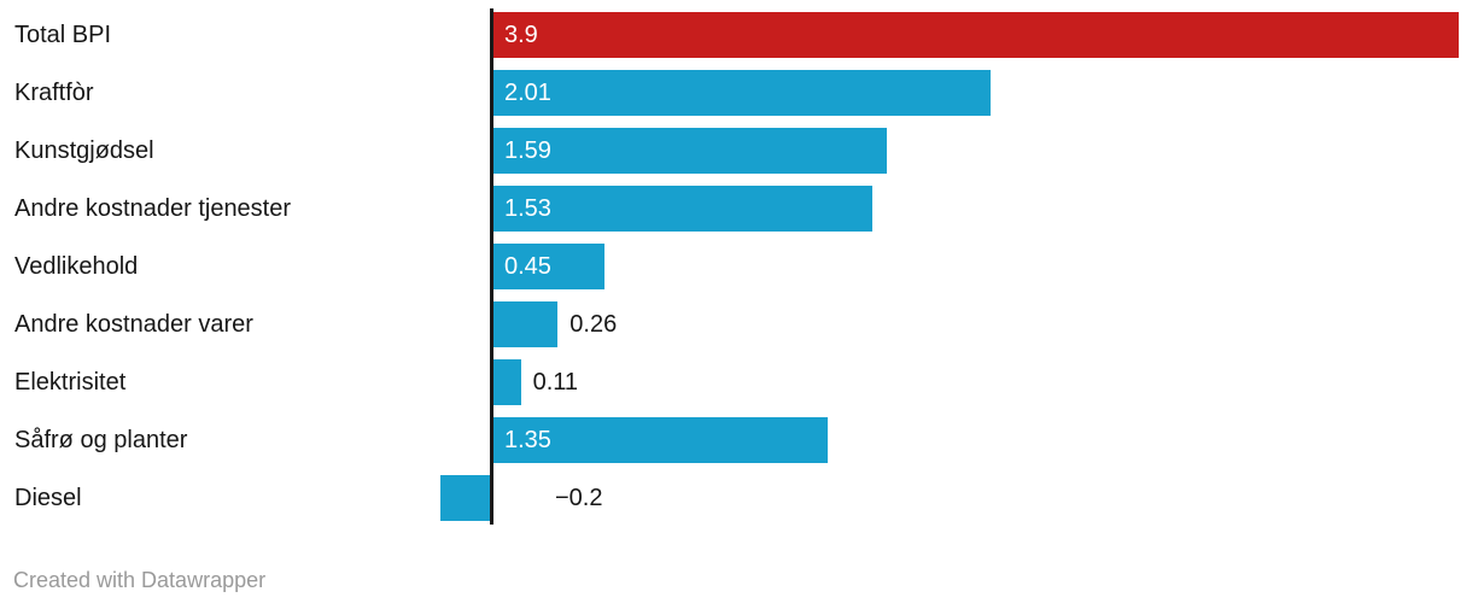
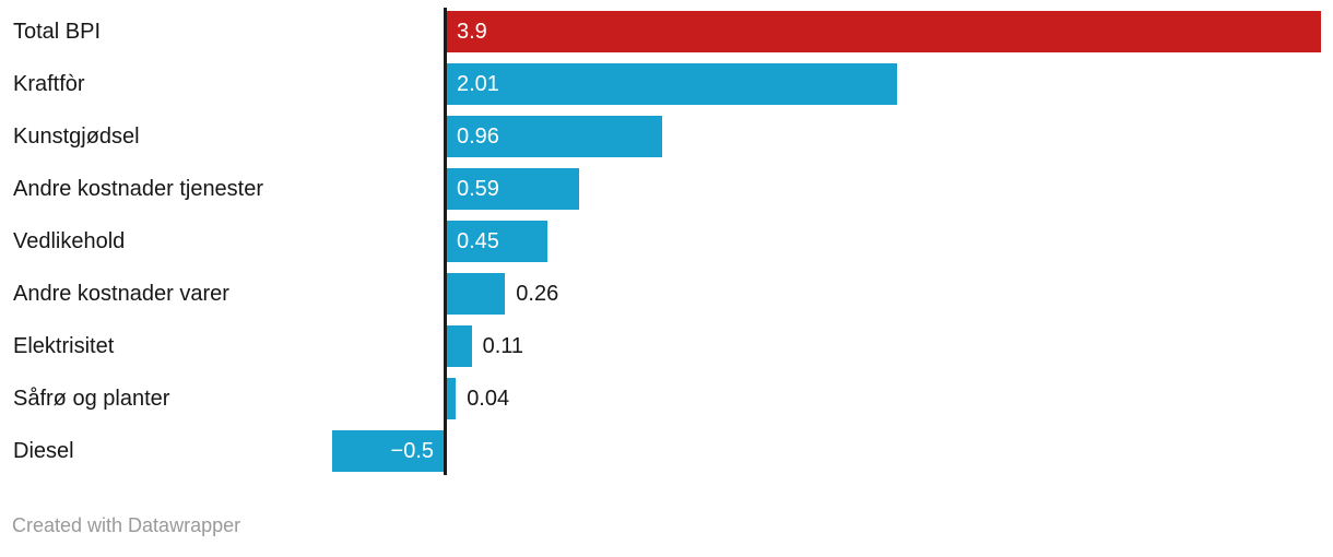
Kunstgjødsel: 1.59 -> 0.96
Andre kostnader tjenester: 1.53 -> 0.59
Såfrø og planter: 1.35 -> 0.04
Diesel: −0.2 -> −0.5
